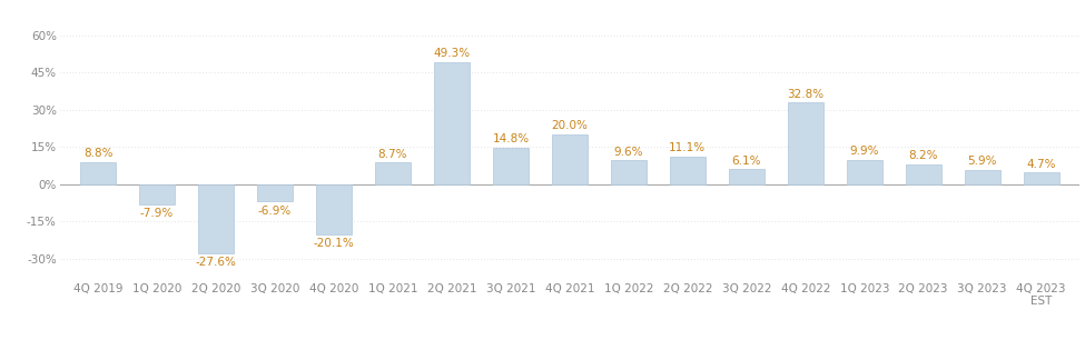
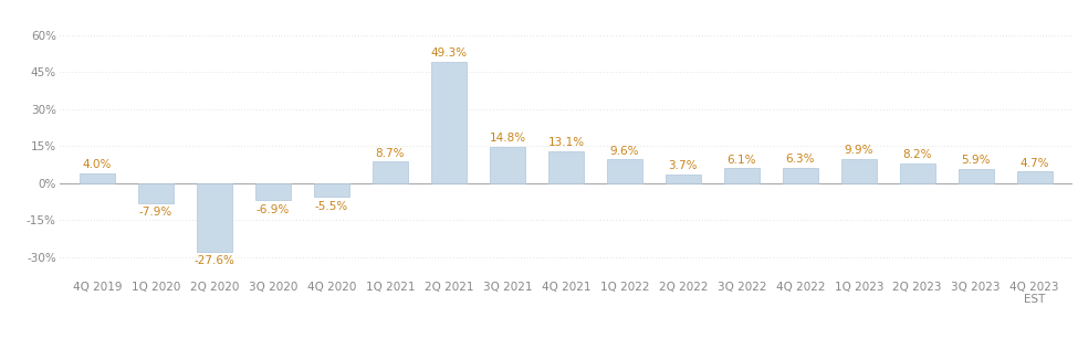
4Q 2019: 8.8% -> 4.0%
4Q 2020: -20.1% -> -5.5%
4Q 2021: 20.0% -> 13.1%
2Q 2022: 11.1% -> 3.7%
4Q 2022: 32.8% -> 6.3%
